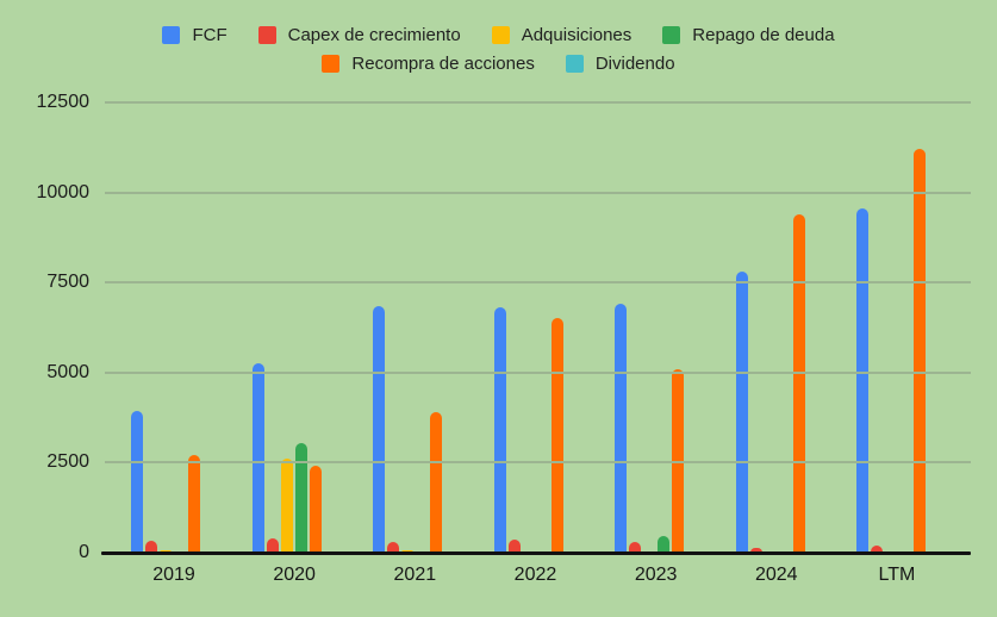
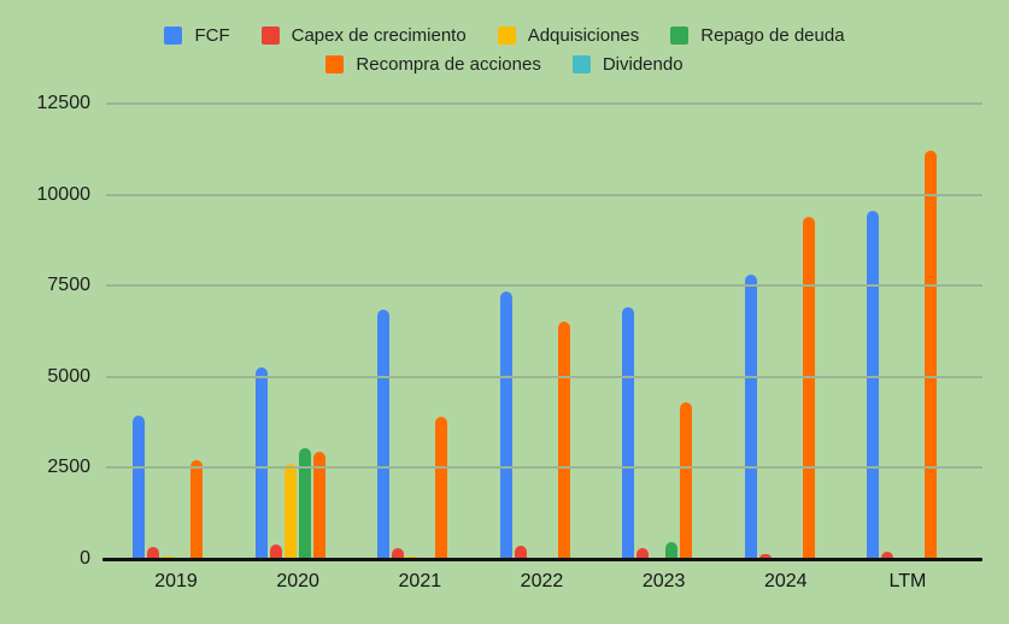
Recompra de acciones/2020: 2400 -> 3000
FCF/2022: 6800 -> 7400
Recompra de acciones/2023: 5100 -> 4300
